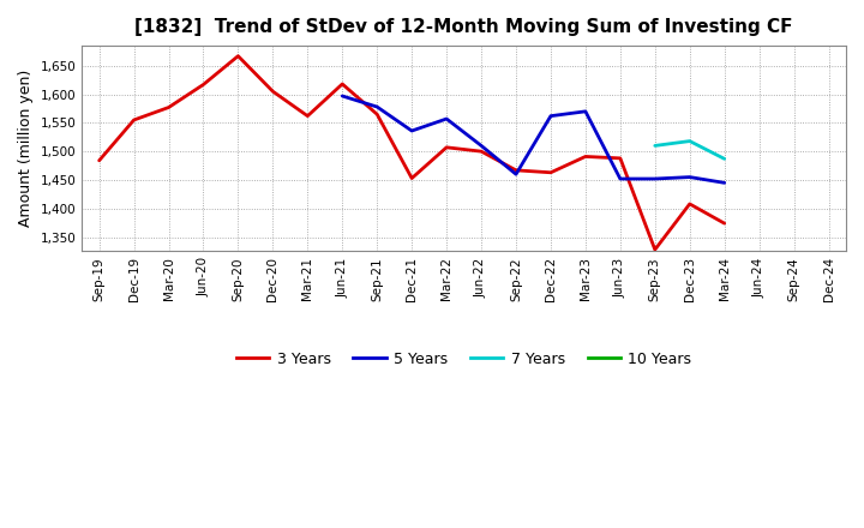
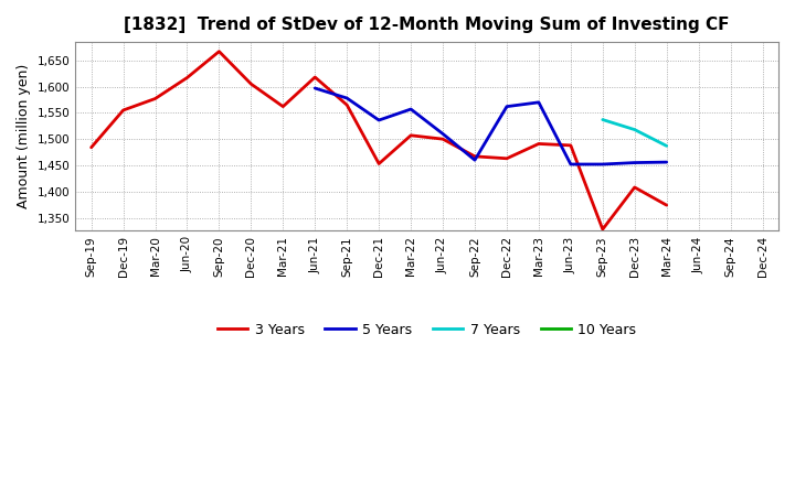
7 Years/Sep-23: 1,510 -> 1,537
5 Years/Mar-24: 1,445 -> 1,456
